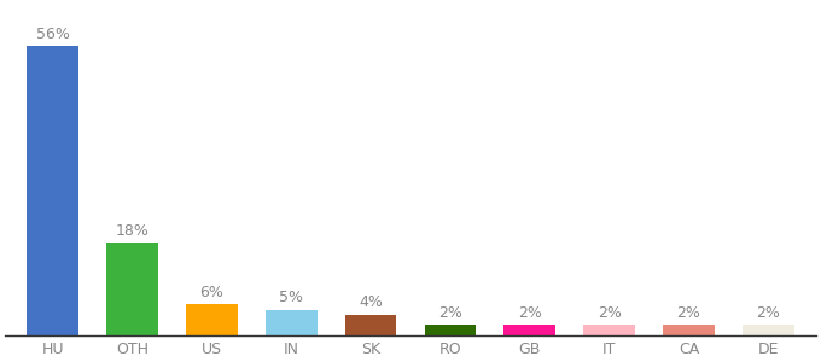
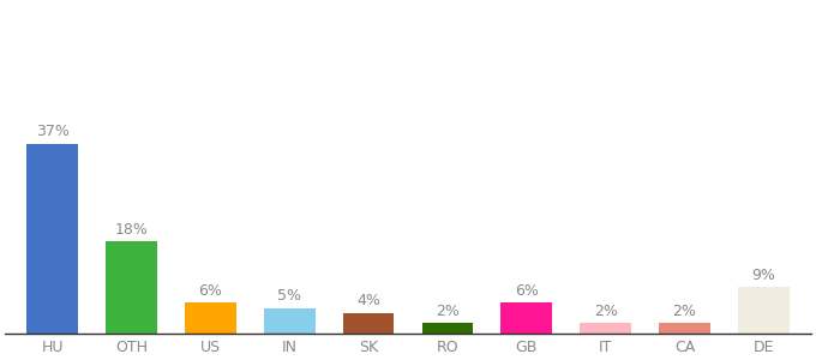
HU: 56% -> 37%
GB: 2% -> 6%
DE: 2% -> 9%
